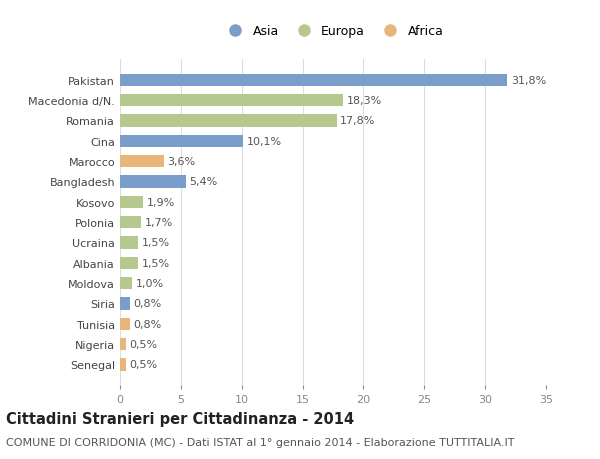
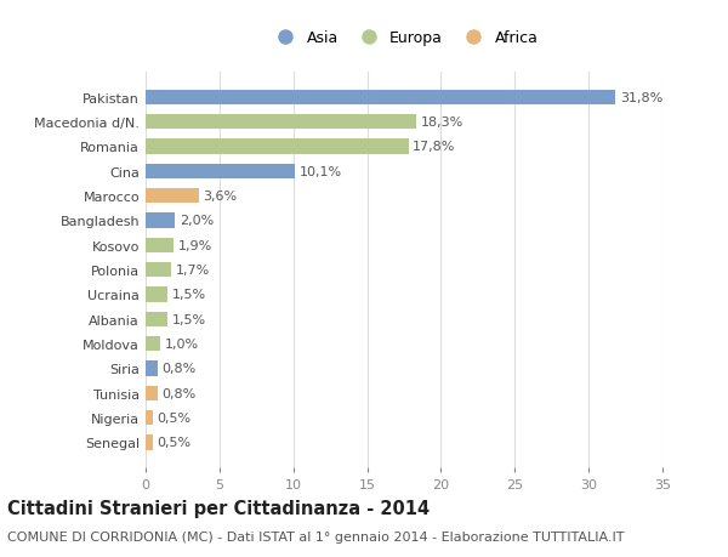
Bangladesh: 5,4% -> 2,0%
